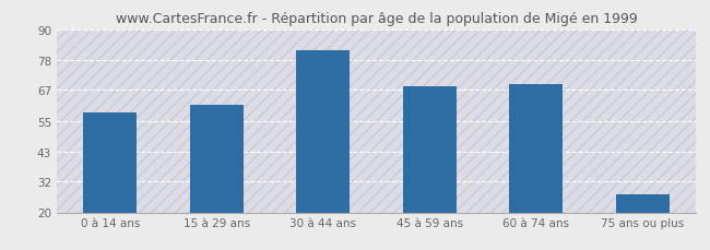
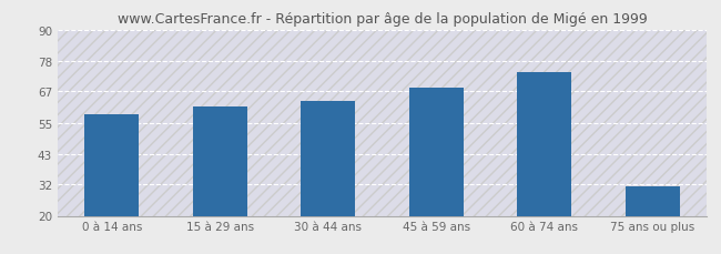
30 à 44 ans: 82 -> 63
60 à 74 ans: 69 -> 74
75 ans ou plus: 27 -> 31
